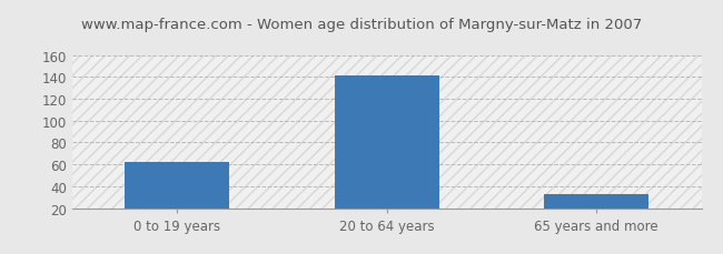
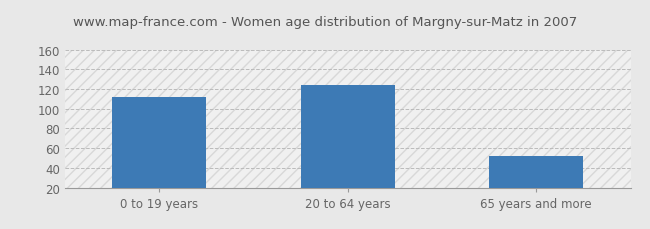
0 to 19 years: 62 -> 112
20 to 64 years: 141 -> 124
65 years and more: 33 -> 52
